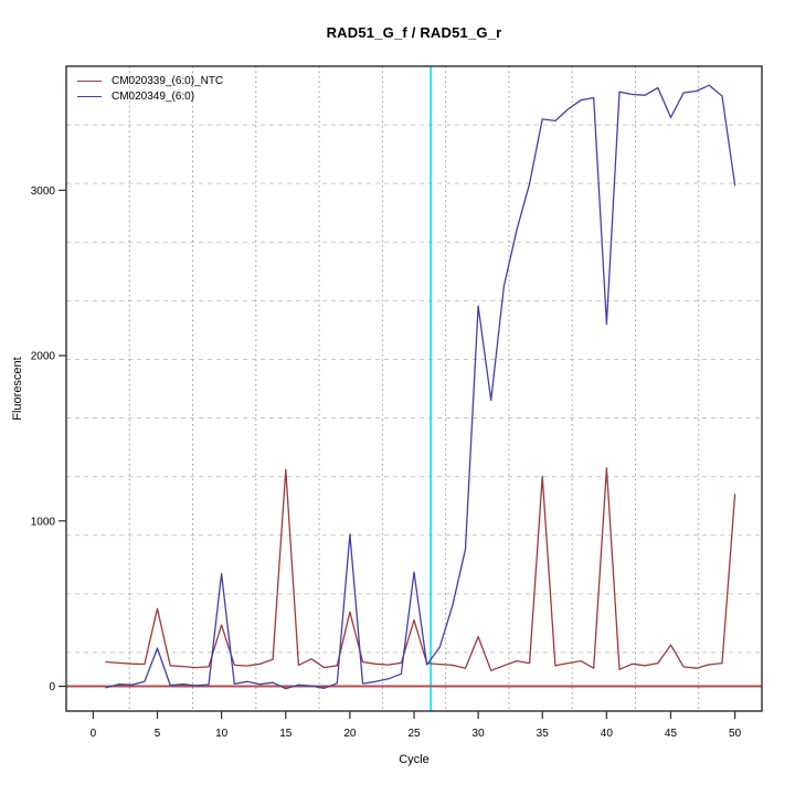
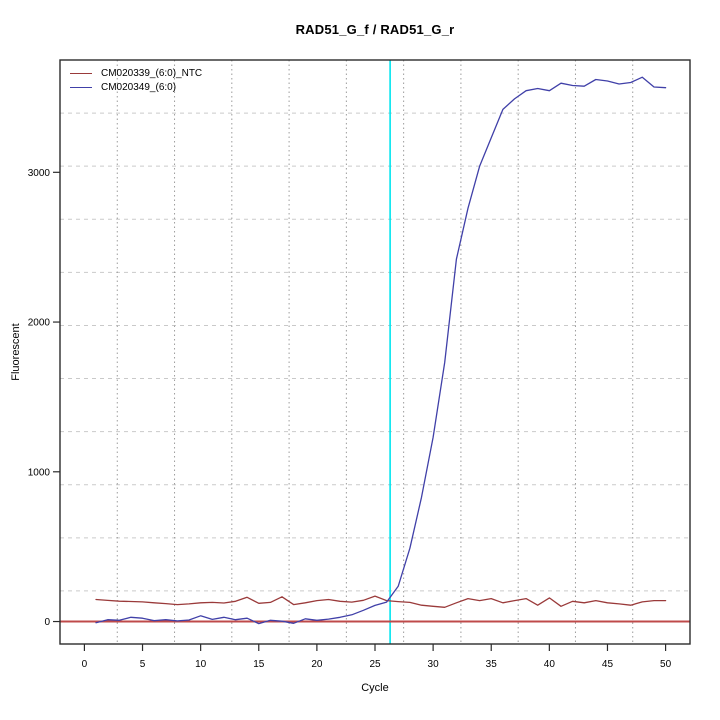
CM020339_(6:0)_NTC/5: 470 -> 130
CM020349_(6:0)/5: 230 -> 20
CM020339_(6:0)_NTC/10: 370 -> 120
CM020349_(6:0)/10: 680 -> 40
CM020339_(6:0)_NTC/15: 1310 -> 120
CM020339_(6:0)_NTC/20: 450 -> 140
CM020349_(6:0)/20: 920 -> 10
CM020339_(6:0)_NTC/25: 400 -> 170
CM020349_(6:0)/25: 690 -> 110
CM020339_(6:0)_NTC/30: 300 -> 100
CM020349_(6:0)/30: 2300 -> 1230
CM020339_(6:0)_NTC/35: 1270 -> 150
CM020349_(6:0)/35: 3430 -> 3230
CM020339_(6:0)_NTC/40: 1320 -> 160
CM020349_(6:0)/40: 2190 -> 3540
CM020339_(6:0)_NTC/45: 250 -> 120
CM020349_(6:0)/45: 3440 -> 3610
CM020339_(6:0)_NTC/50: 1160 -> 140
CM020349_(6:0)/50: 3030 -> 3560
